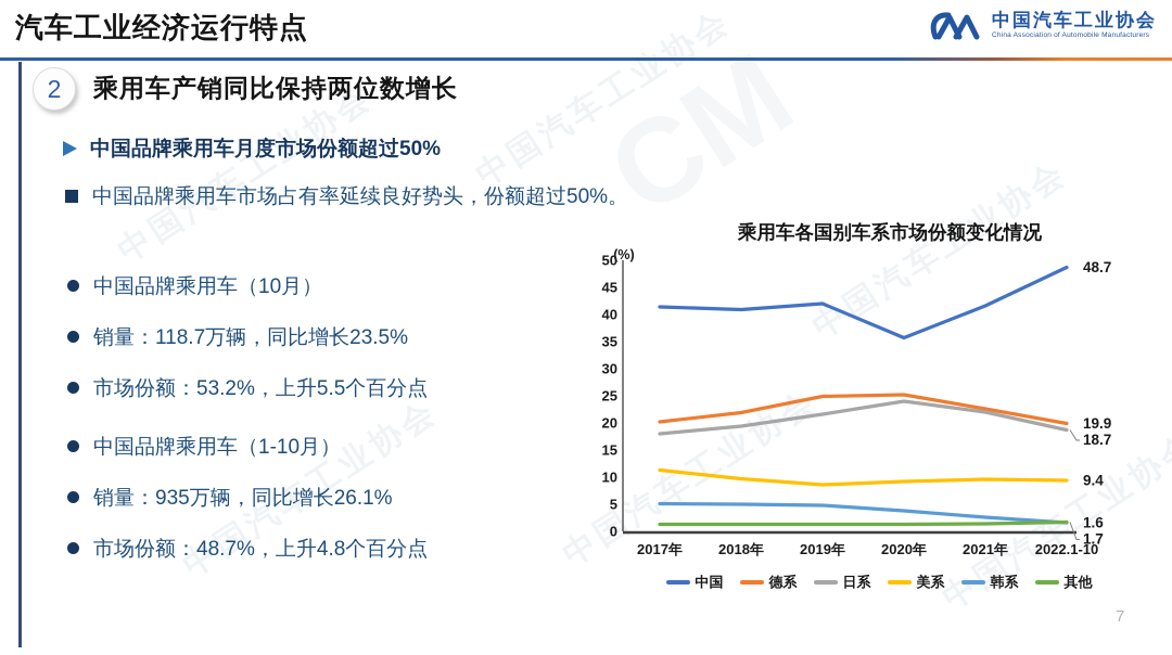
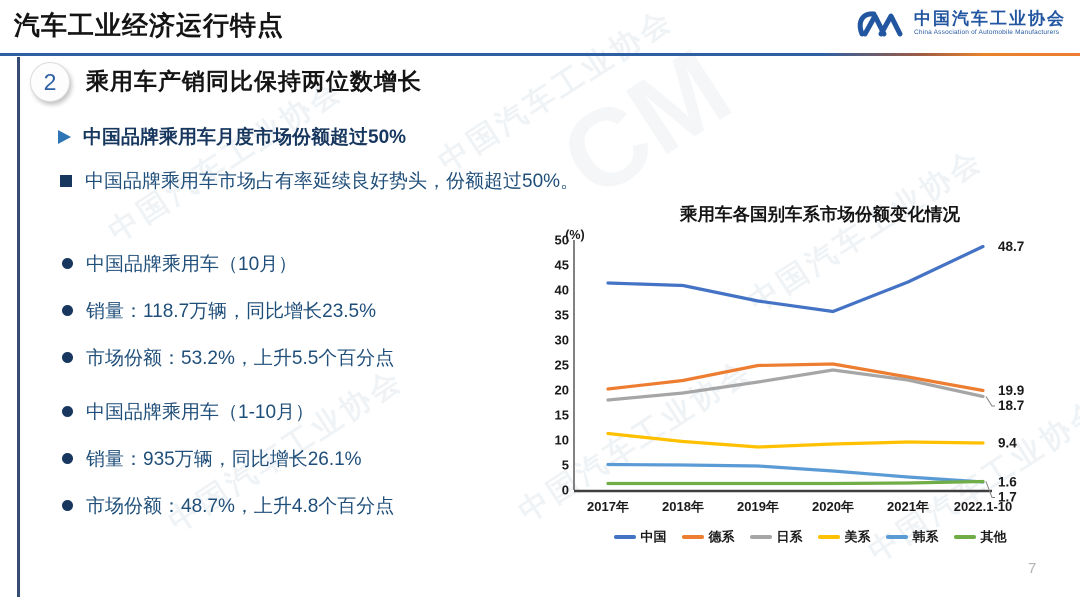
中国/2019年: 42 -> 38
